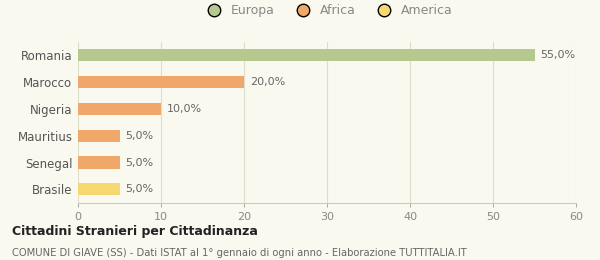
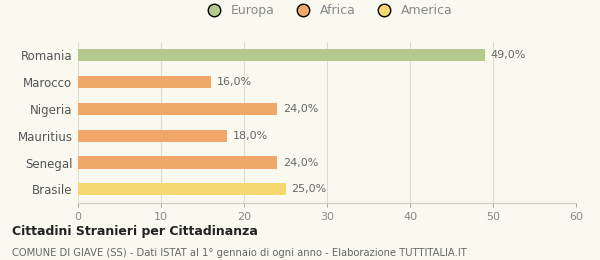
Romania: 55,0% -> 49,0%
Marocco: 20,0% -> 16,0%
Nigeria: 10,0% -> 24,0%
Mauritius: 5,0% -> 18,0%
Senegal: 5,0% -> 24,0%
Brasile: 5,0% -> 25,0%
